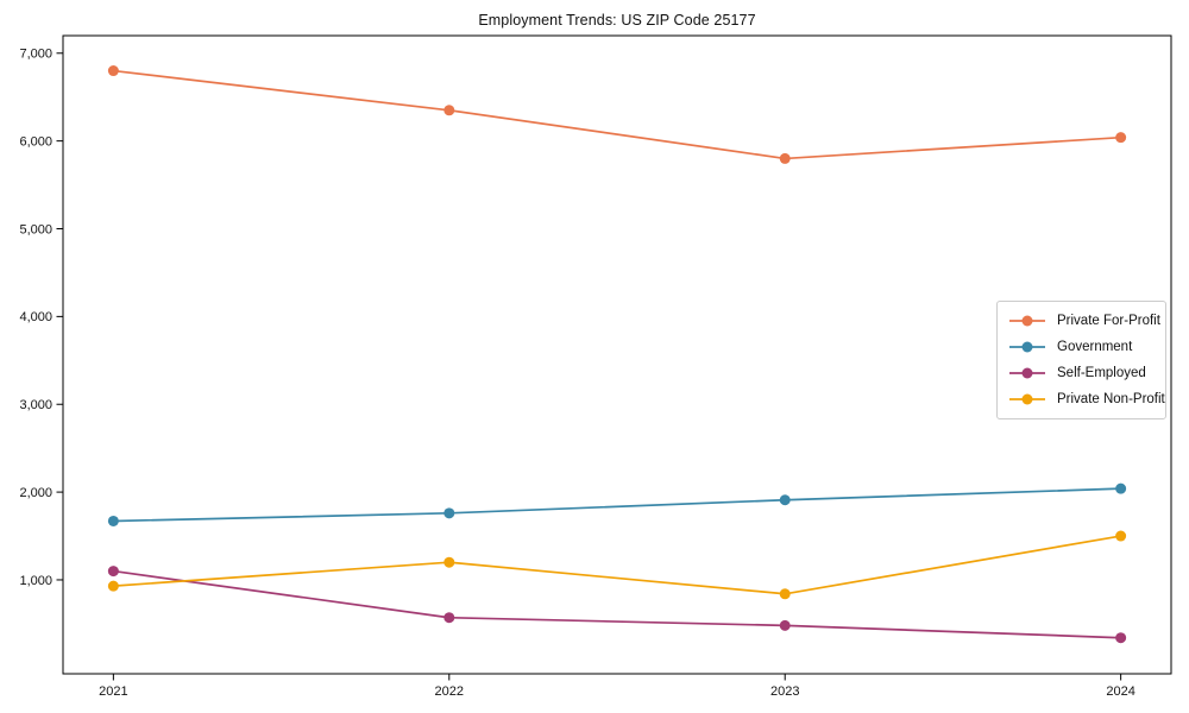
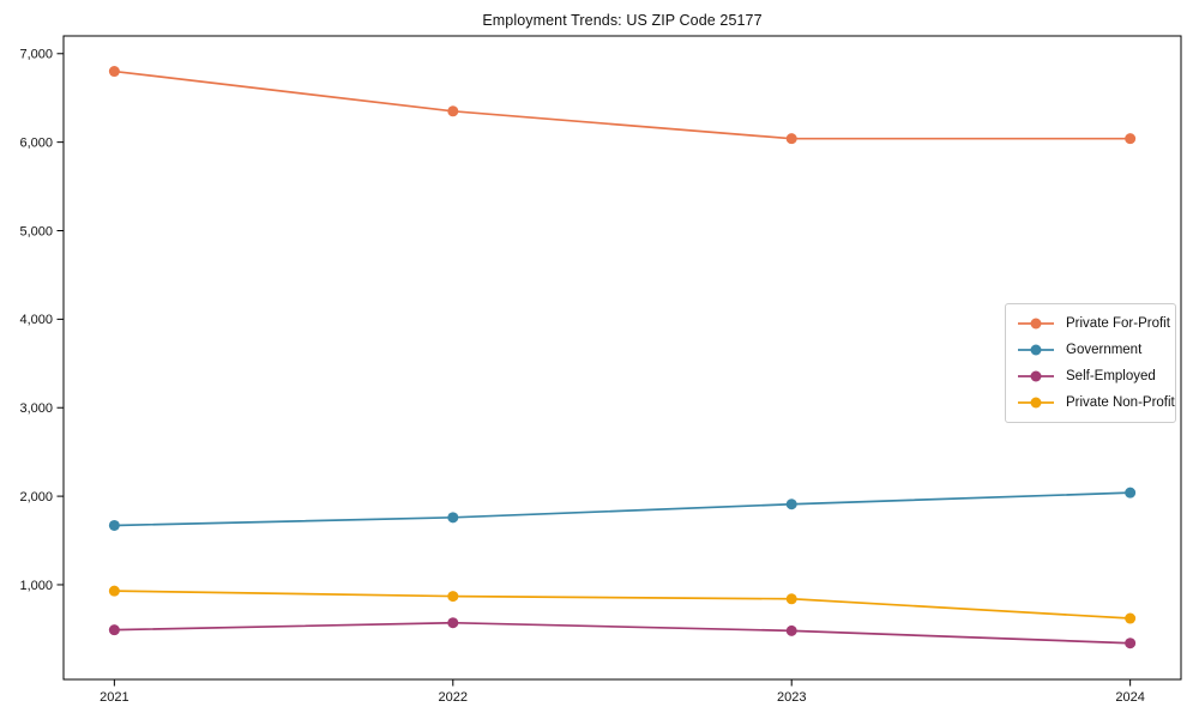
Self-Employed/2021: 1100 -> 500
Private Non-Profit/2022: 1200 -> 900
Private For-Profit/2023: 5800 -> 6000
Private Non-Profit/2024: 1500 -> 600
